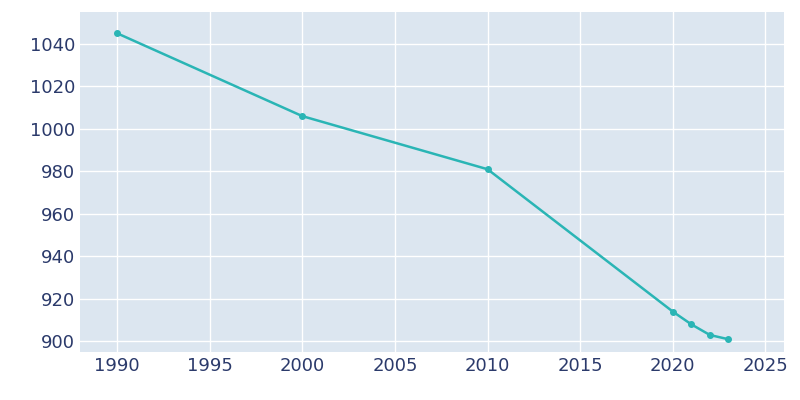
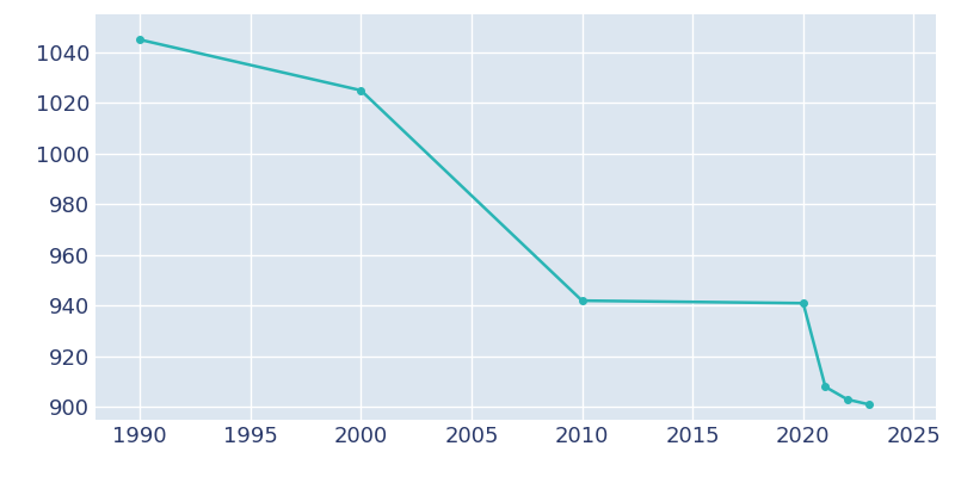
2000: 1006 -> 1025
2010: 981 -> 942
2020: 914 -> 941
